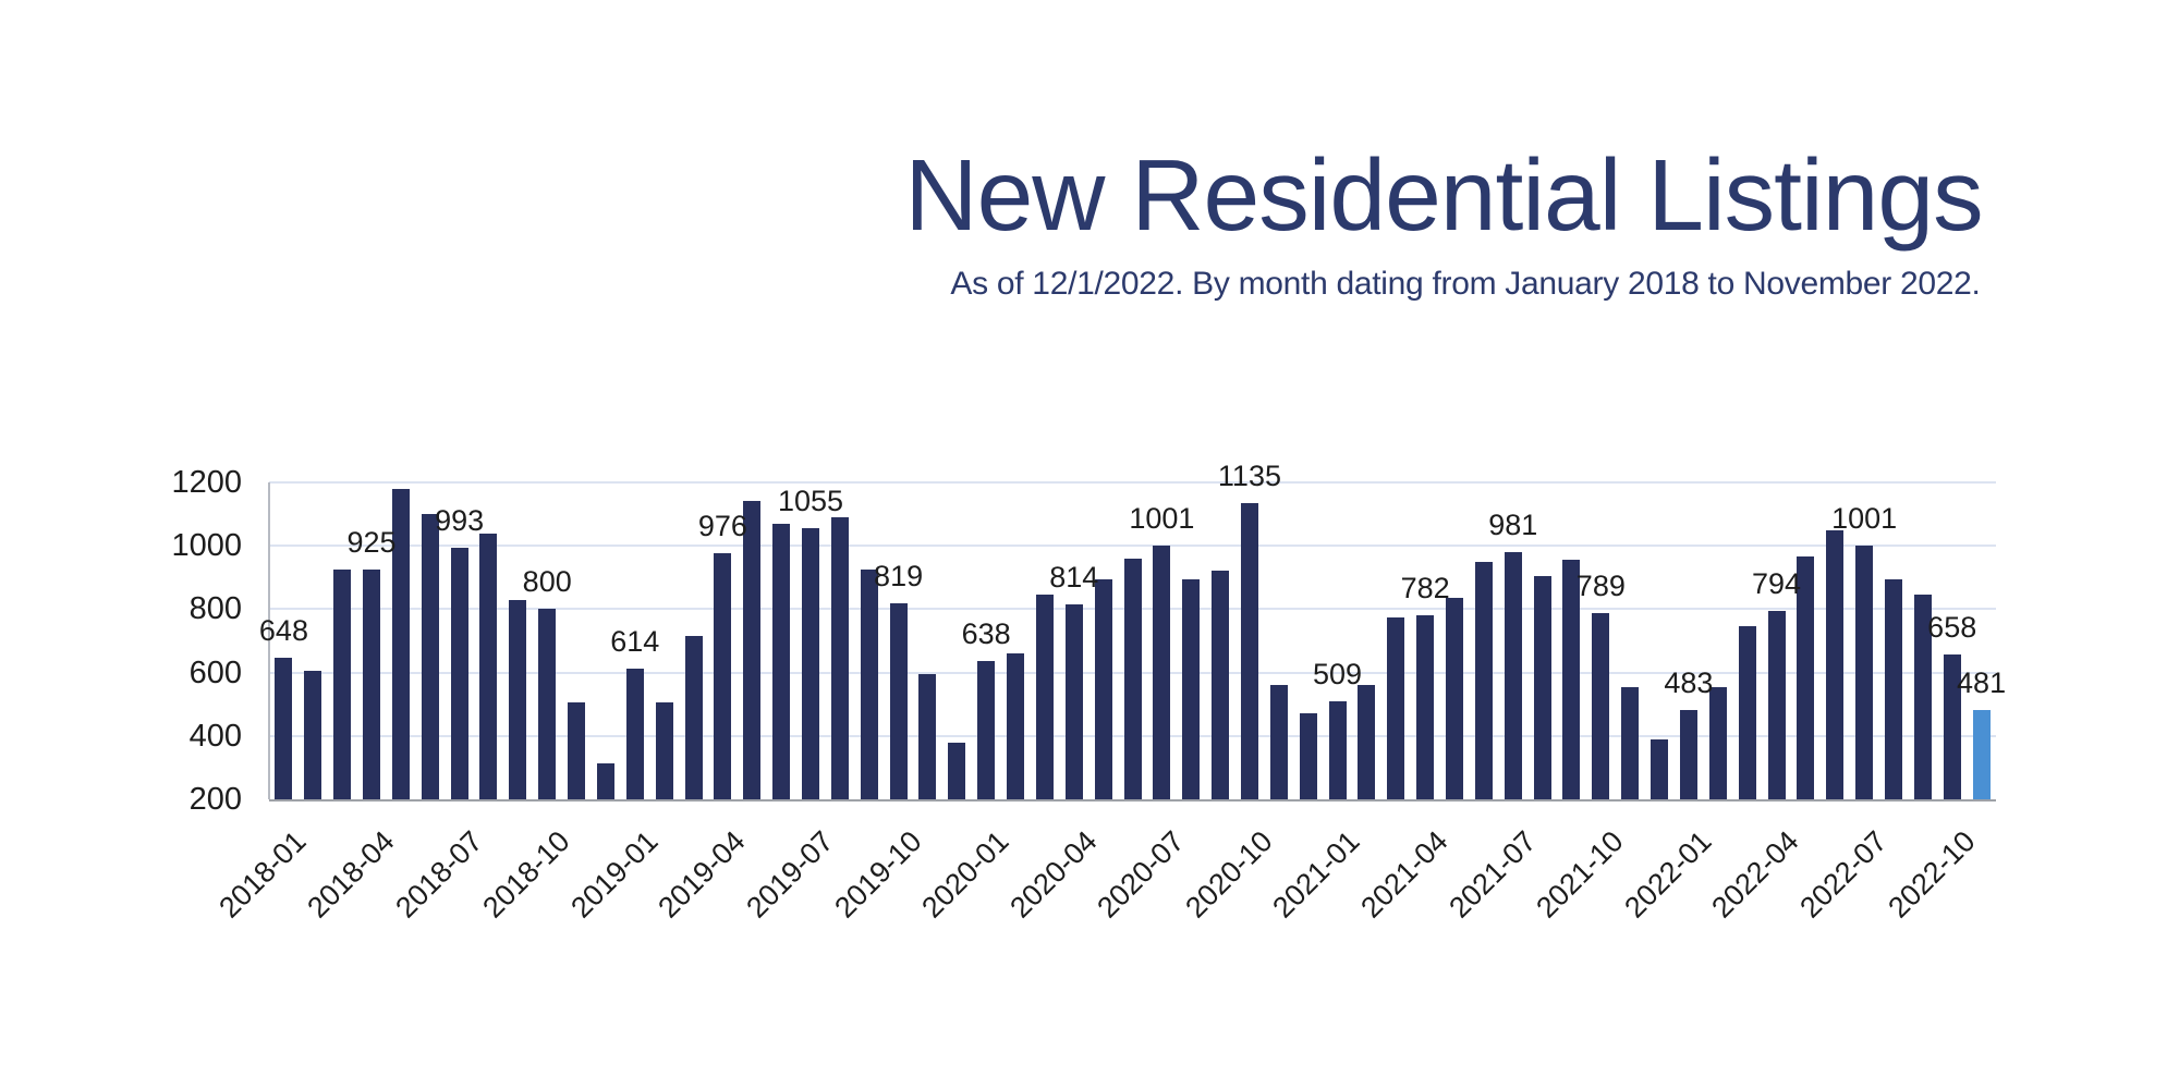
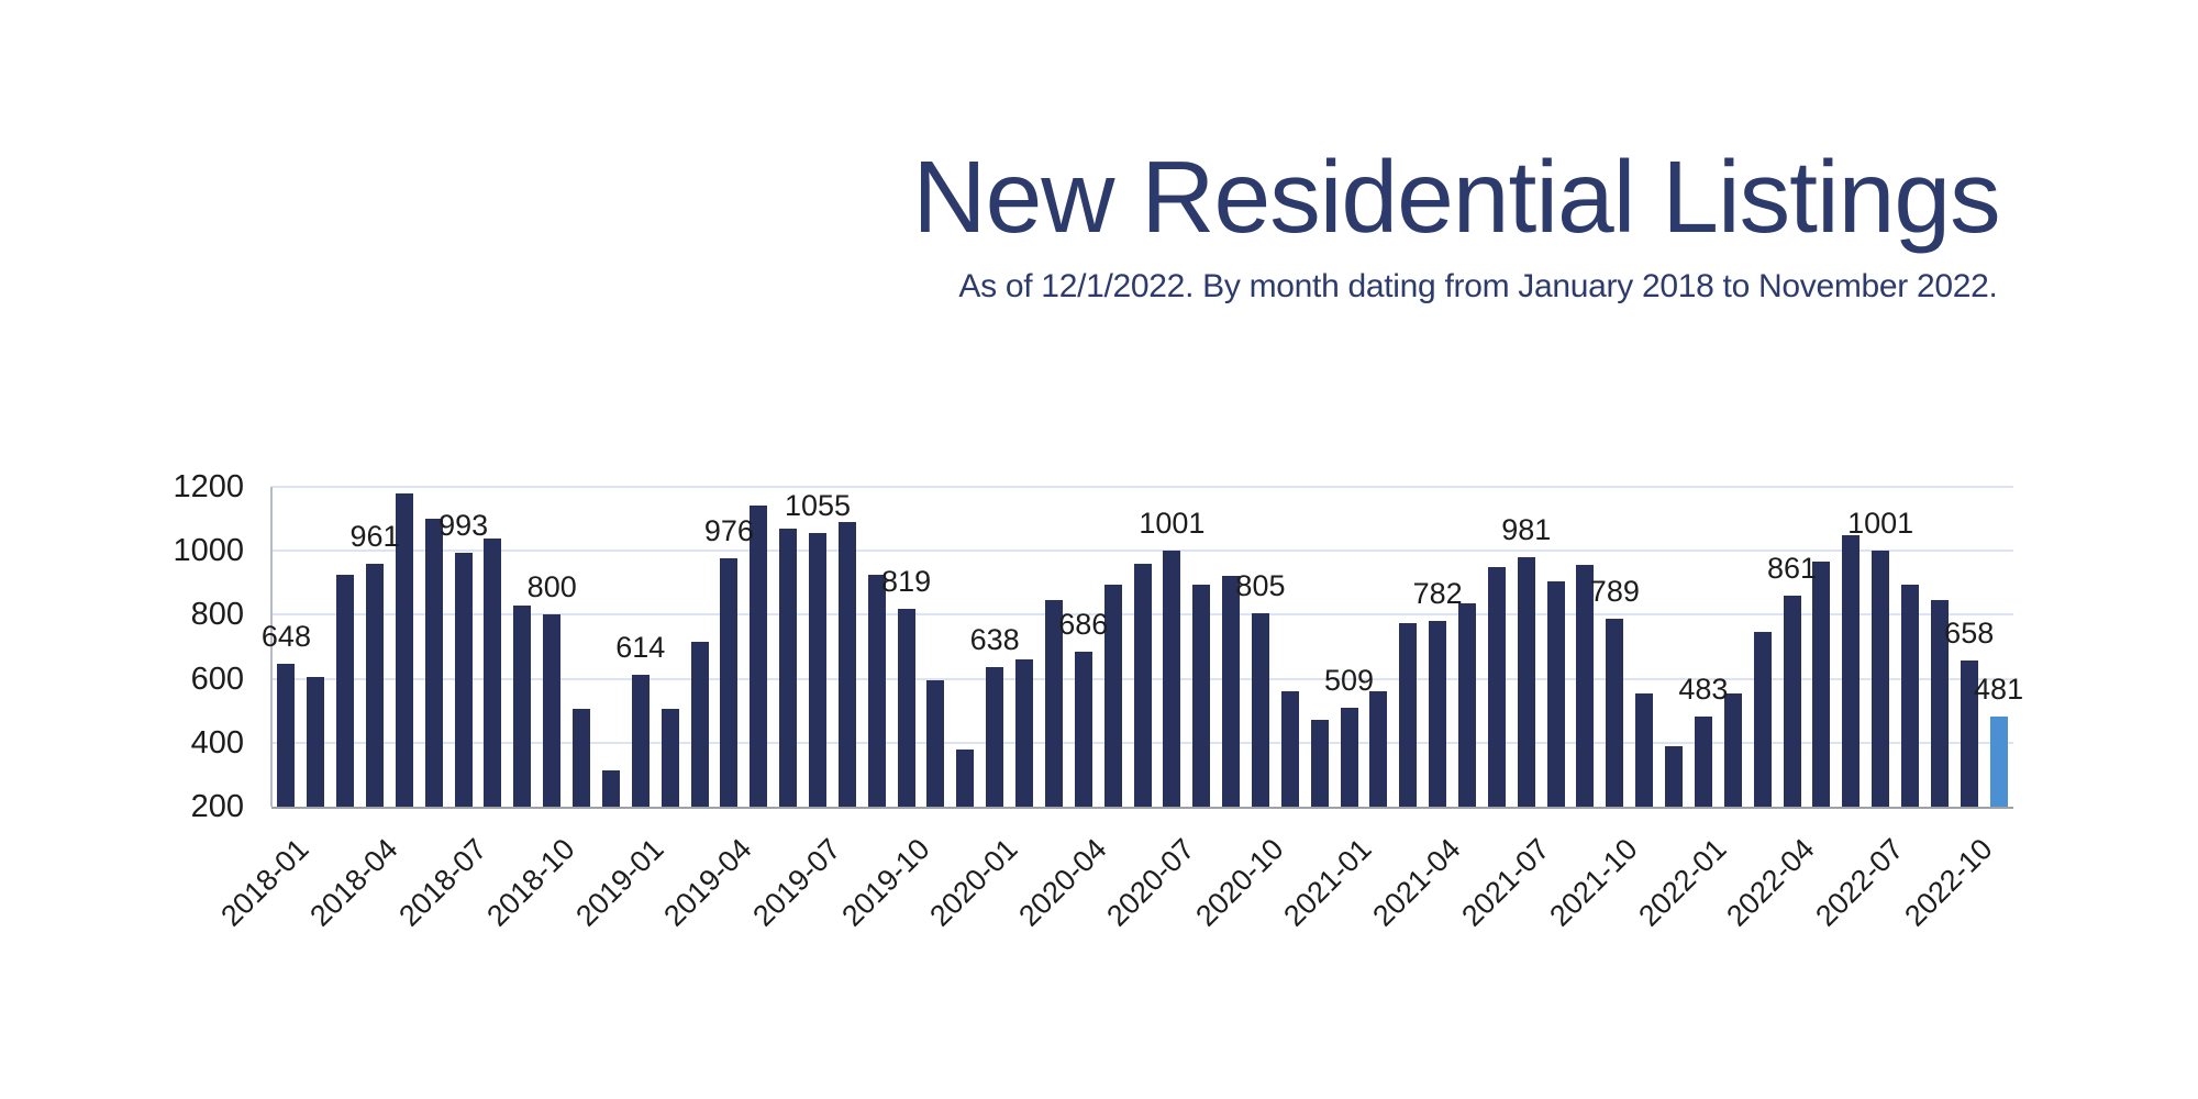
2018-04: 925 -> 961
2020-04: 814 -> 686
2020-10: 1135 -> 805
2022-04: 794 -> 861
